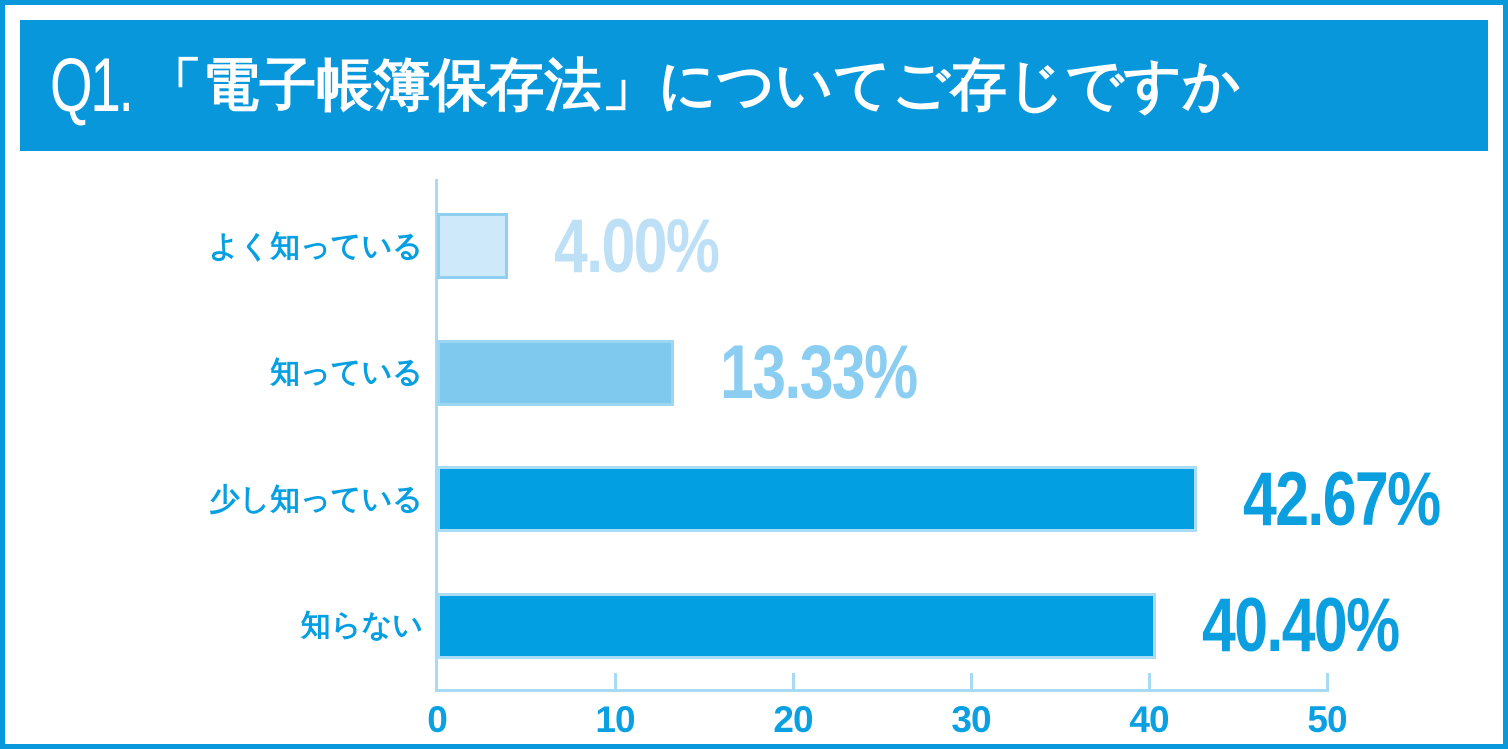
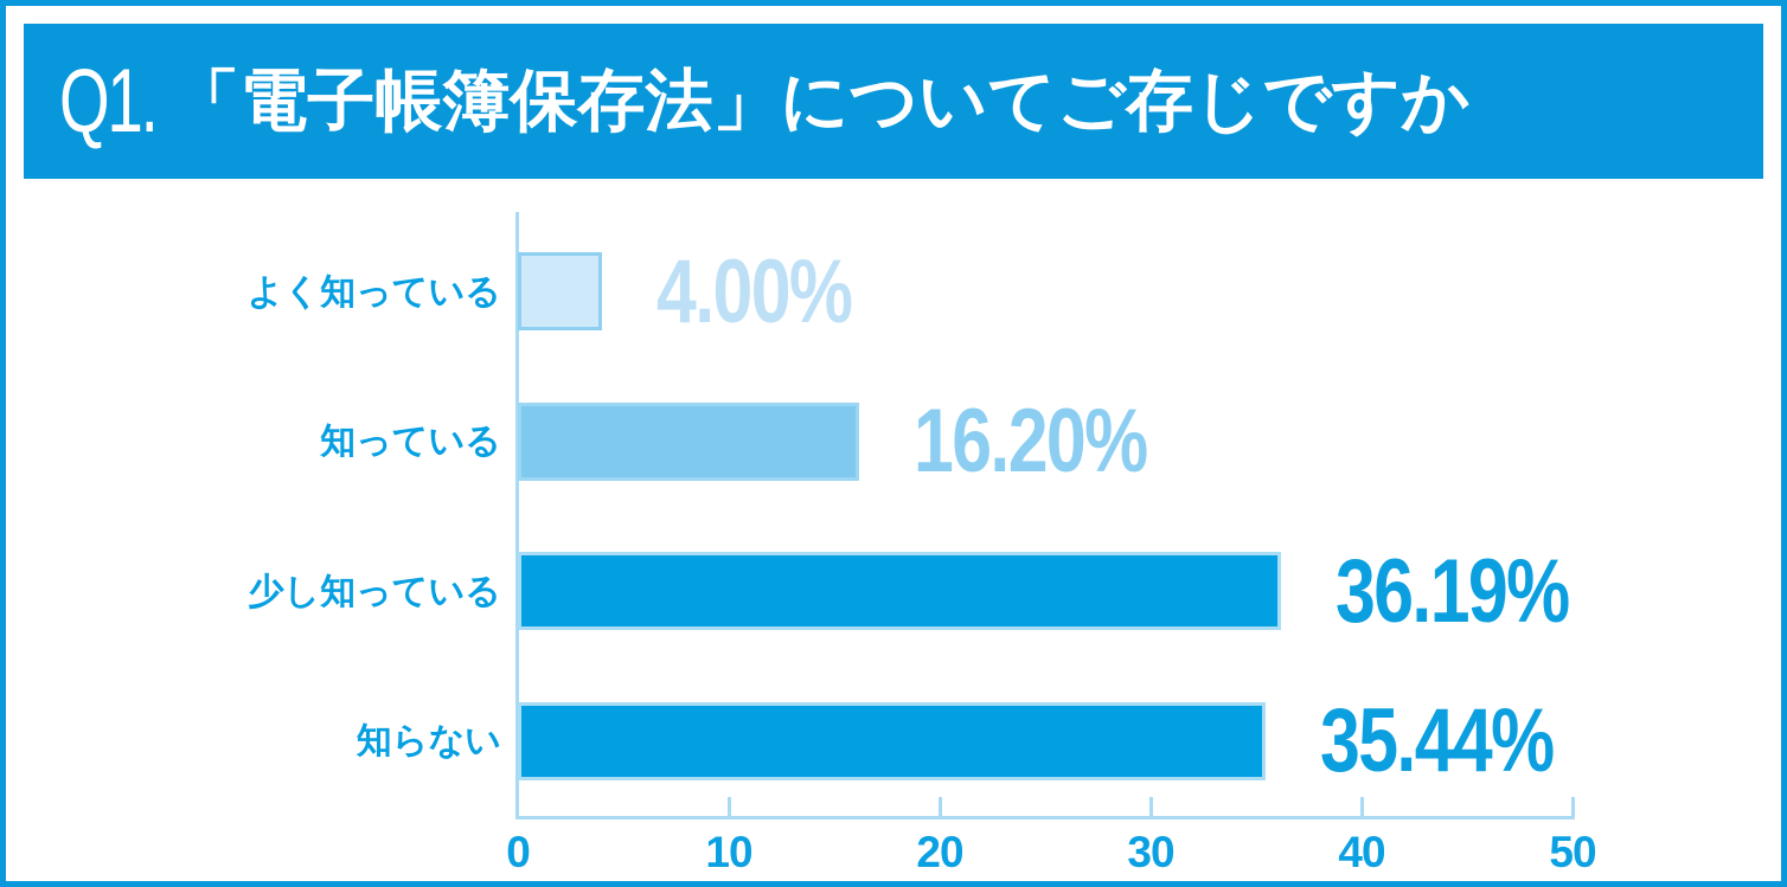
知っている: 13.33% -> 16.20%
少し知っている: 42.67% -> 36.19%
知らない: 40.40% -> 35.44%
